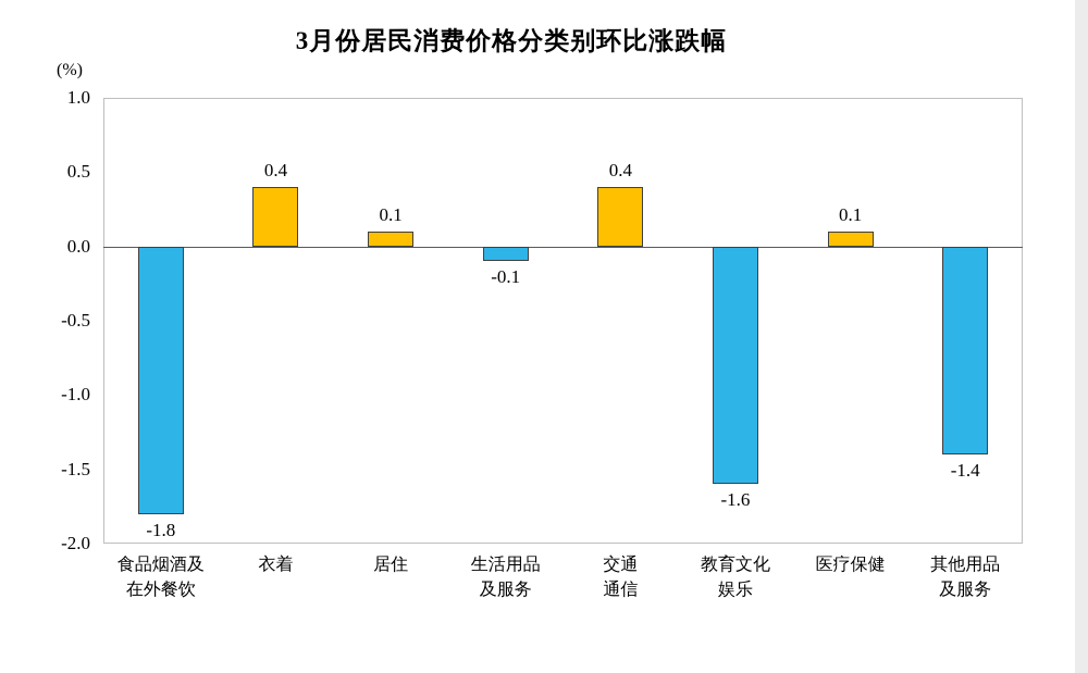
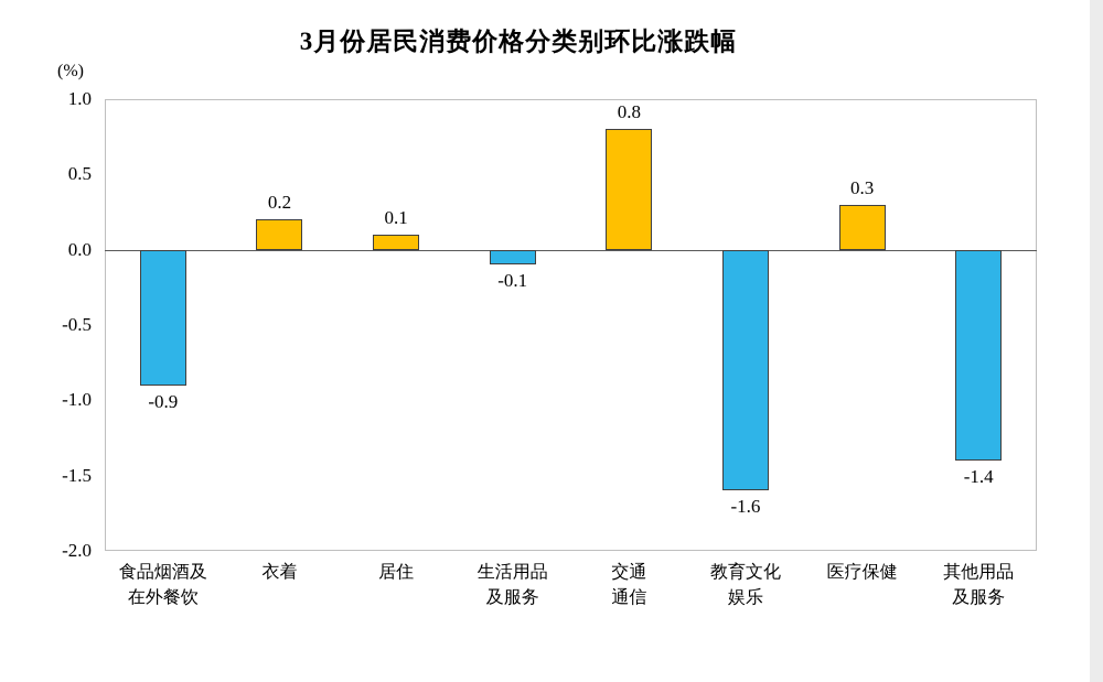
食品烟酒及 在外餐饮: -1.8 -> -0.9
衣着: 0.4 -> 0.2
交通 通信: 0.4 -> 0.8
医疗保健: 0.1 -> 0.3
